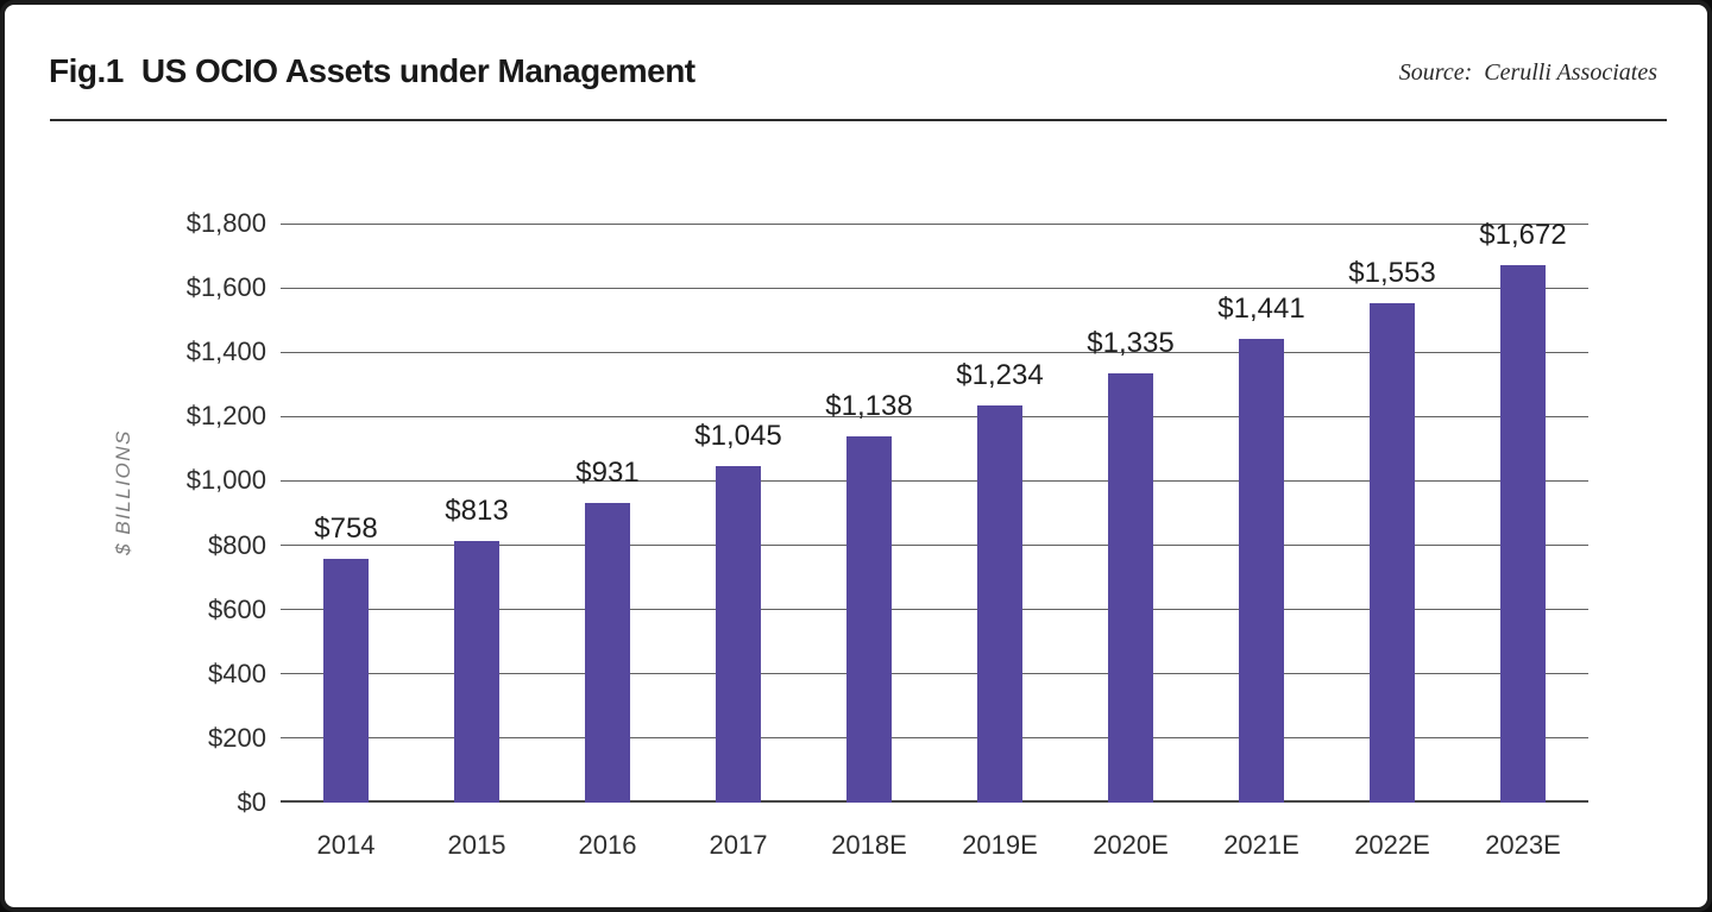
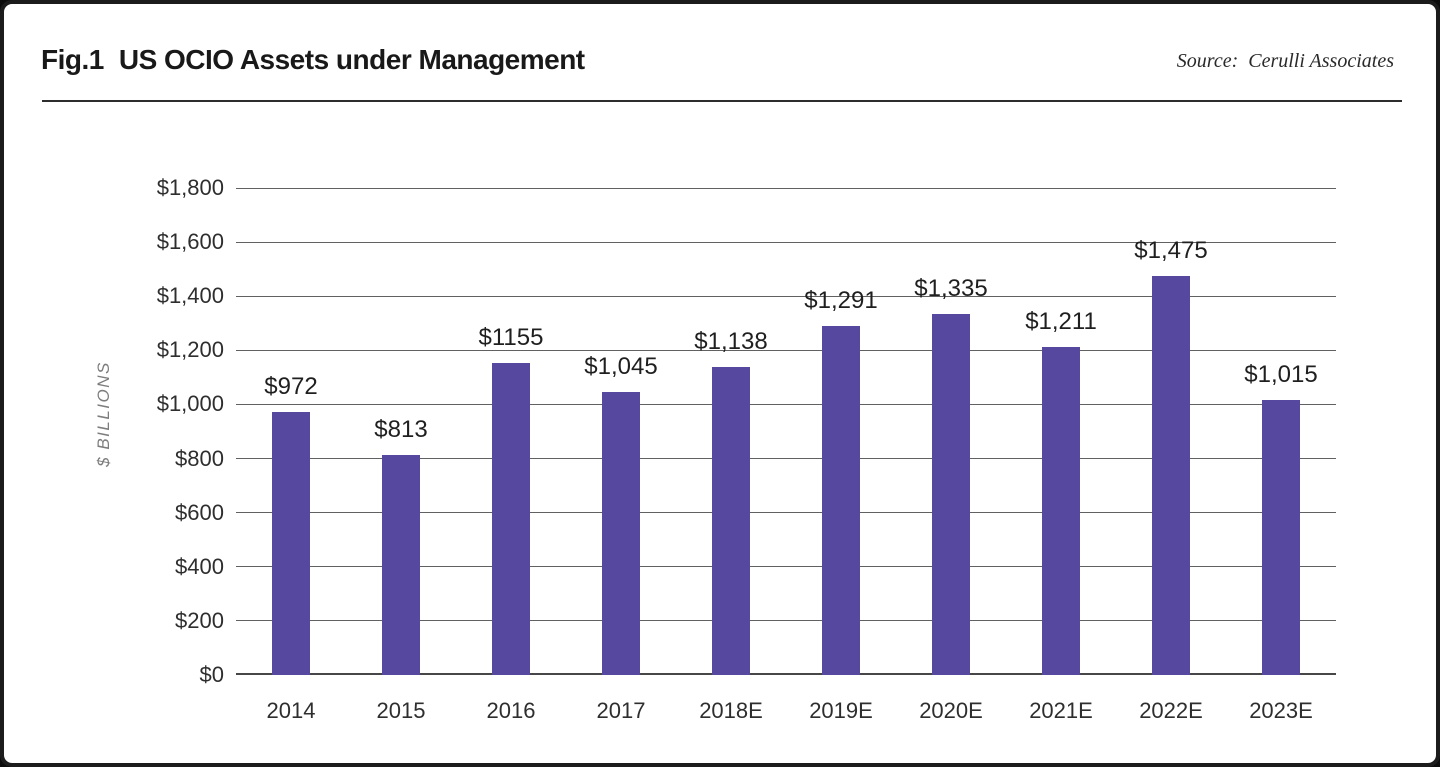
2014: $758 -> $972
2016: $931 -> $1155
2019E: $1,234 -> $1,291
2021E: $1,441 -> $1,211
2022E: $1,553 -> $1,475
2023E: $1,672 -> $1,015
